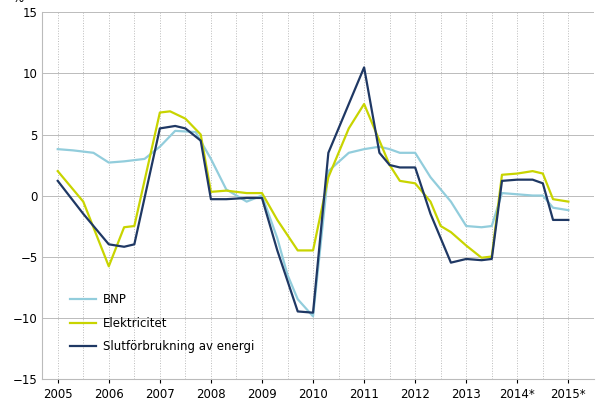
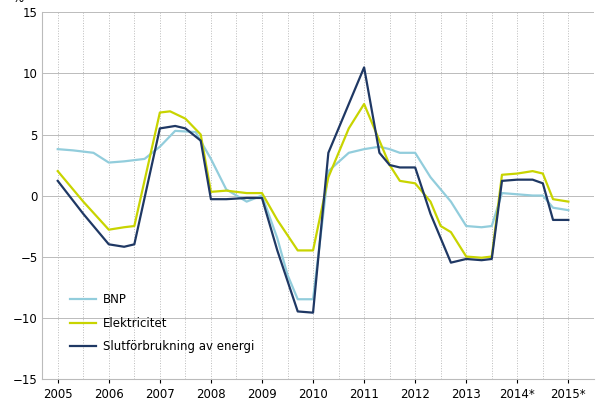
Elektricitet/2006: -5.8 -> -2.8
BNP/2010: -9.9 -> -8.5
Elektricitet/2013: -4.1 -> -5.0
